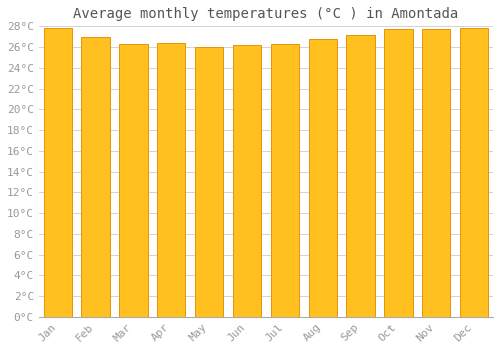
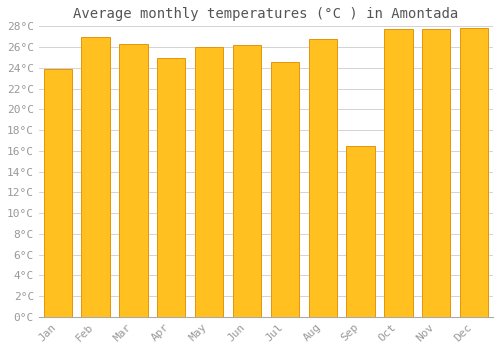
Jan: 27.8°C -> 23.9°C
Apr: 26.4°C -> 24.9°C
Jul: 26.3°C -> 24.6°C
Sep: 27.2°C -> 16.5°C
